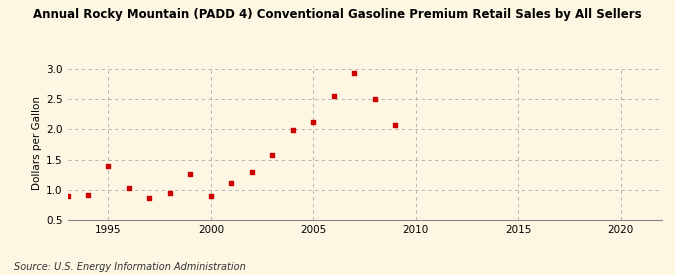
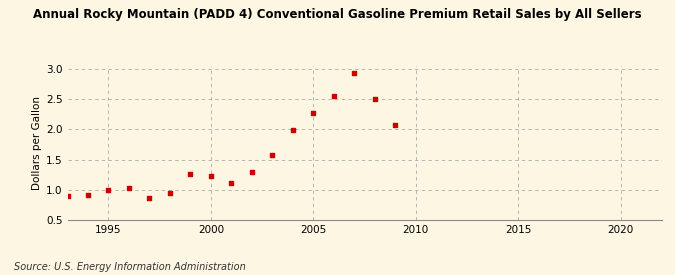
1995: 1.40 -> 1.00
2000: 0.90 -> 1.24
2005: 2.12 -> 2.28
